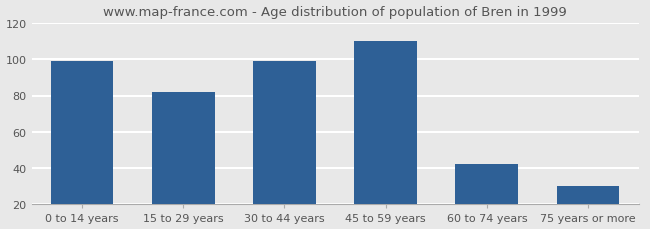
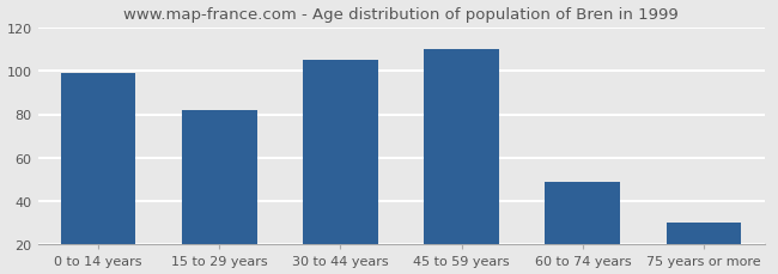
30 to 44 years: 99 -> 105
60 to 74 years: 42 -> 49
